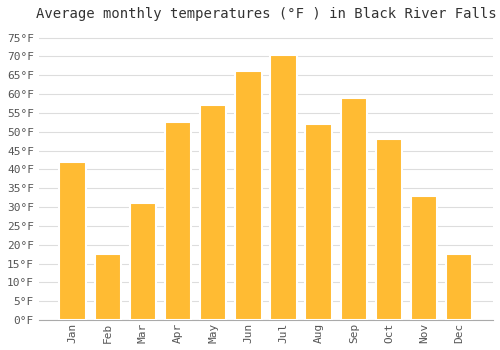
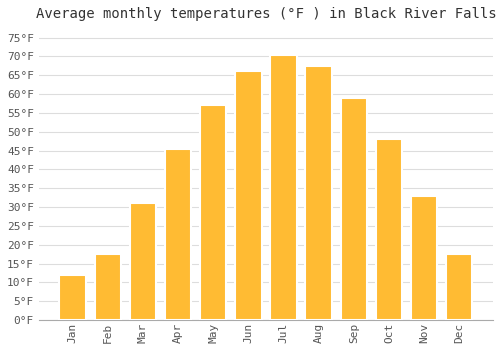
Jan: 42.0°F -> 12.0°F
Apr: 52.5°F -> 45.5°F
Aug: 52.0°F -> 67.5°F
